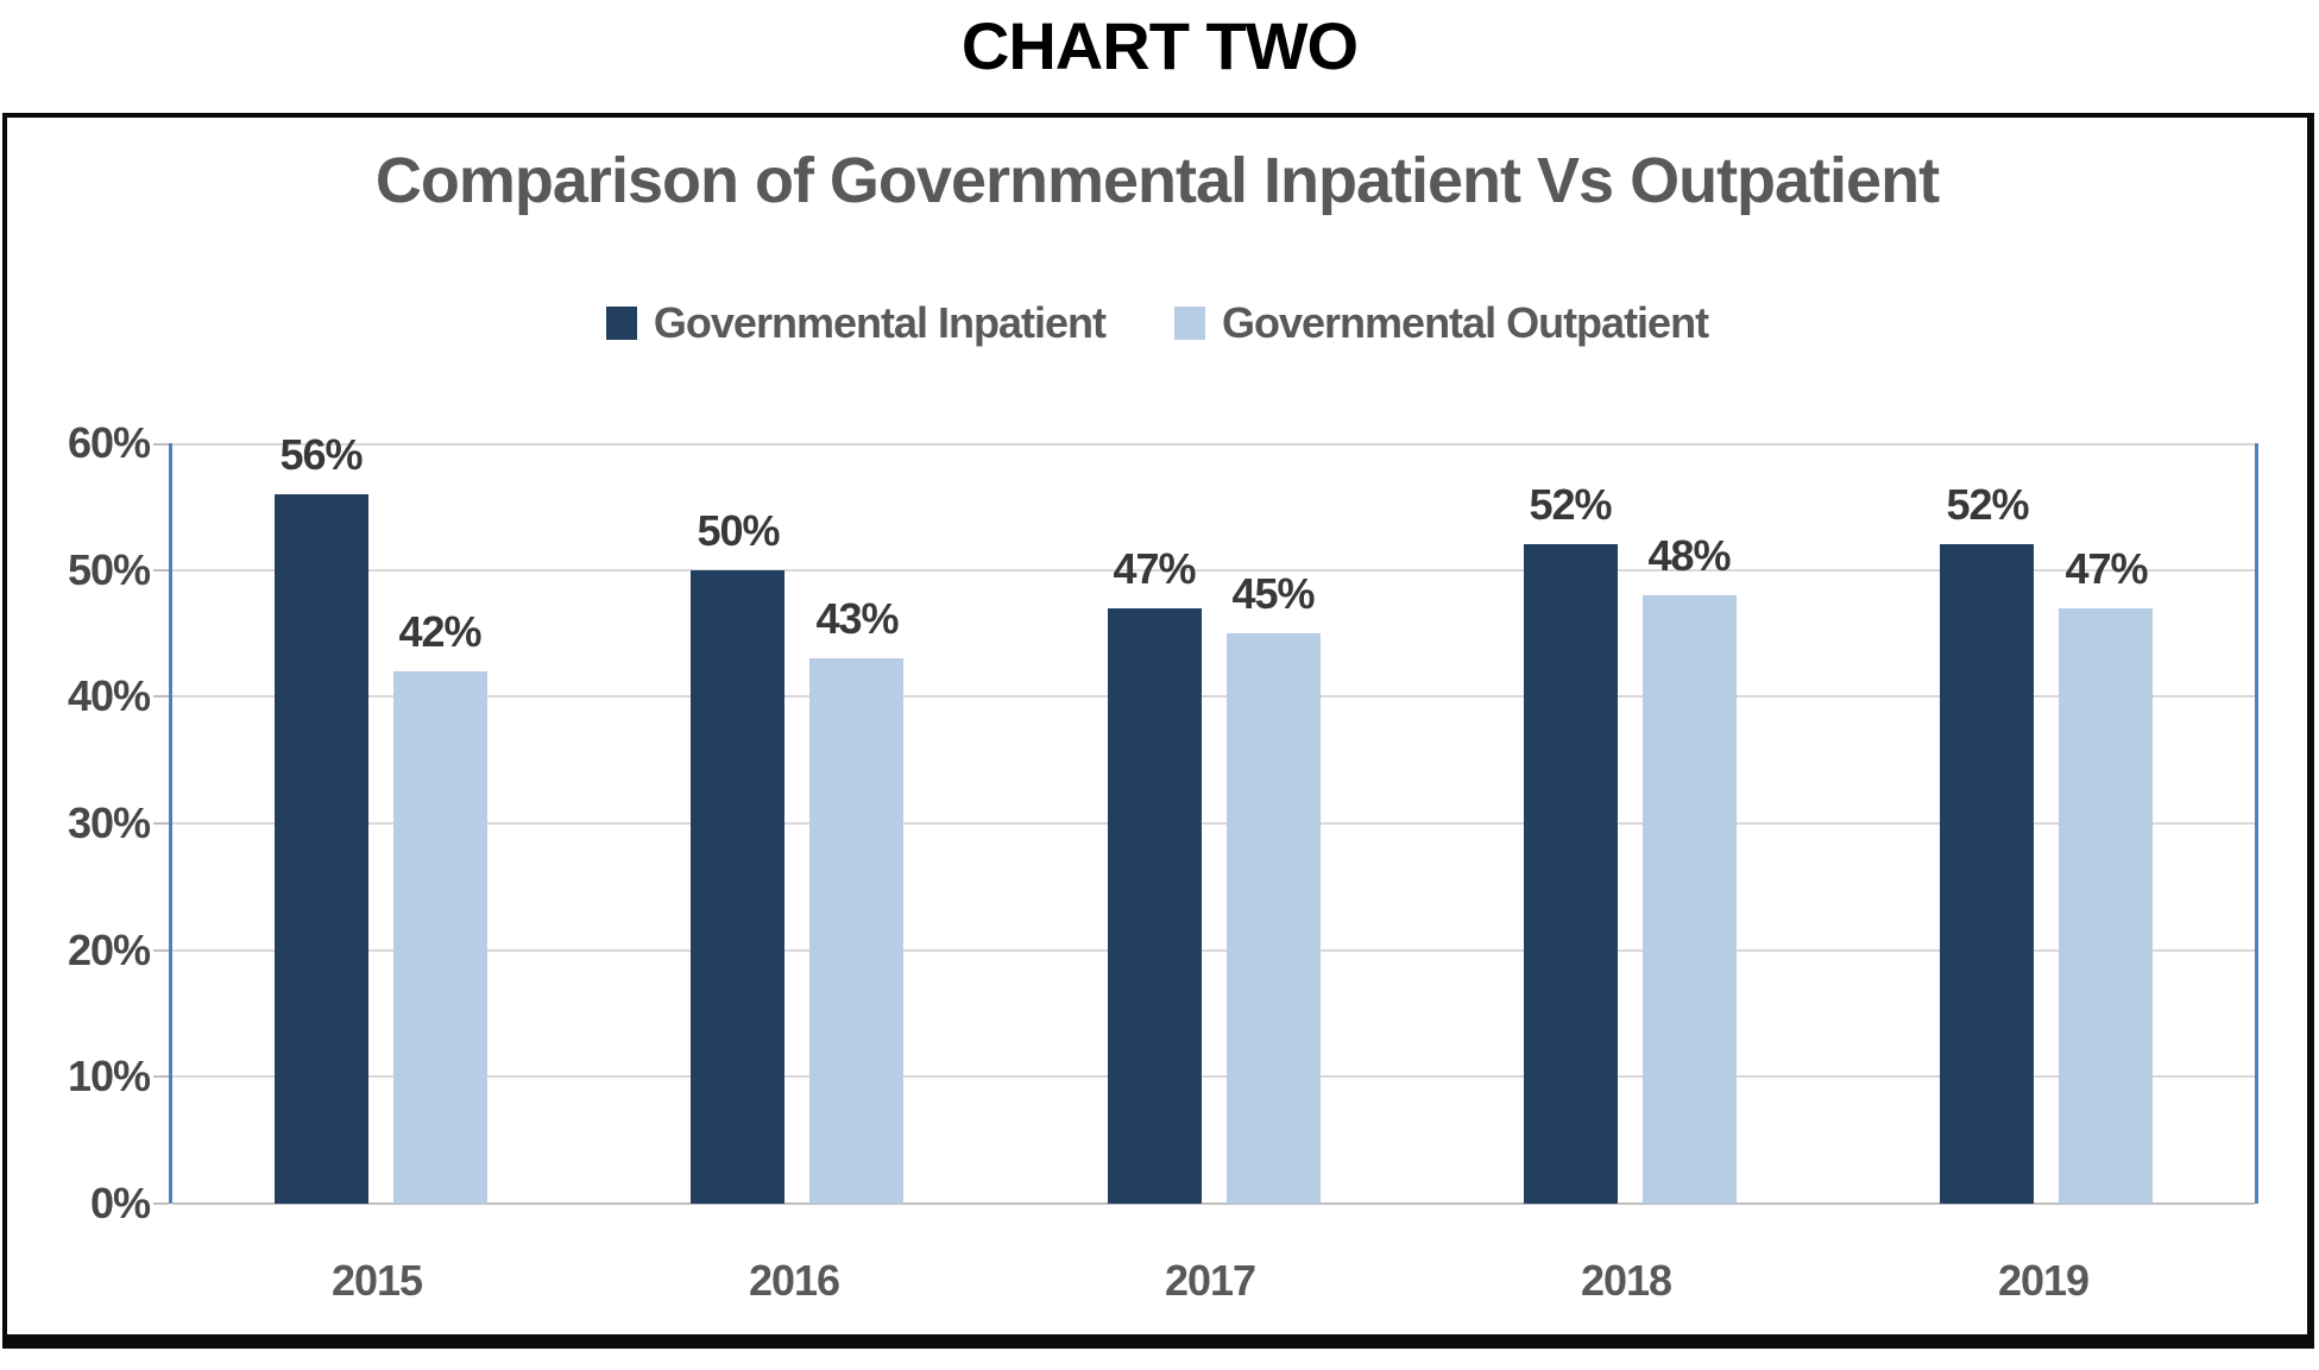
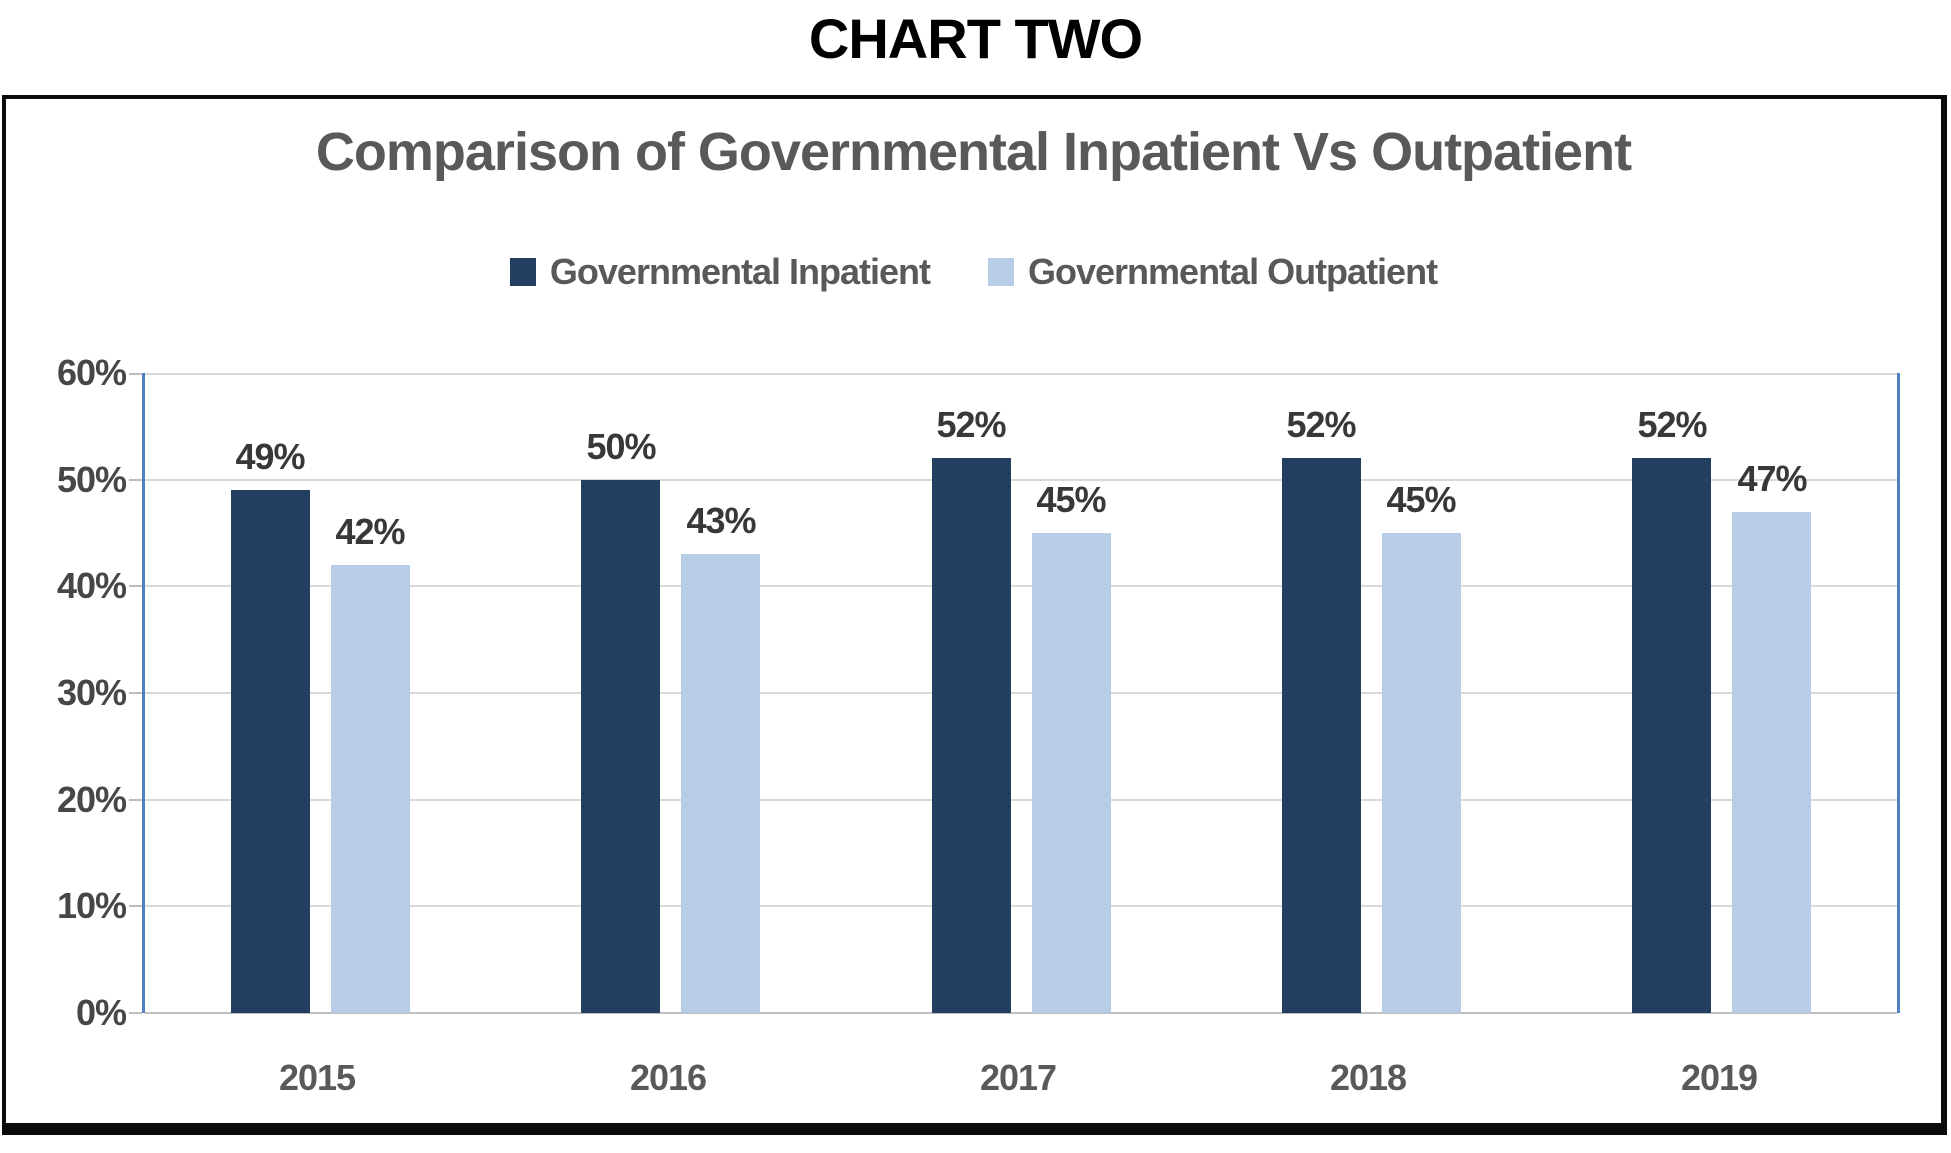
Governmental Inpatient/2015: 56% -> 49%
Governmental Inpatient/2017: 47% -> 52%
Governmental Outpatient/2018: 48% -> 45%
